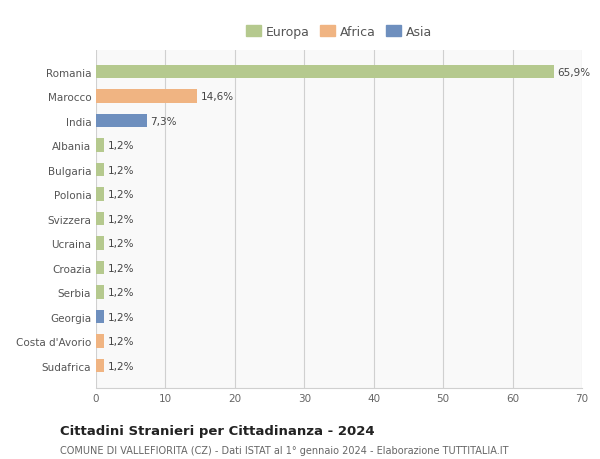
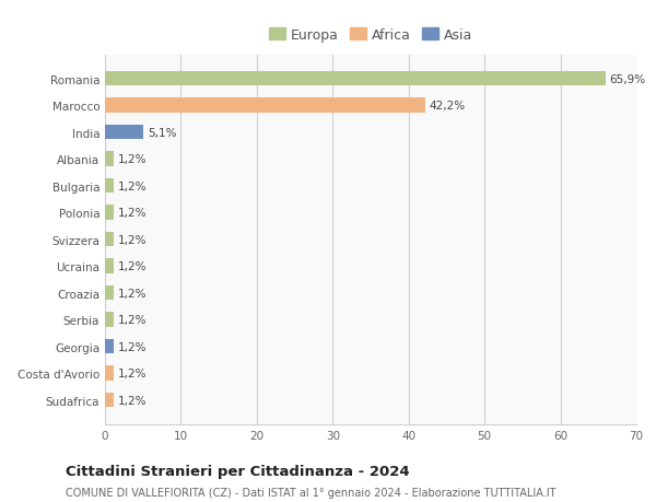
Marocco: 14,6% -> 42,2%
India: 7,3% -> 5,1%
